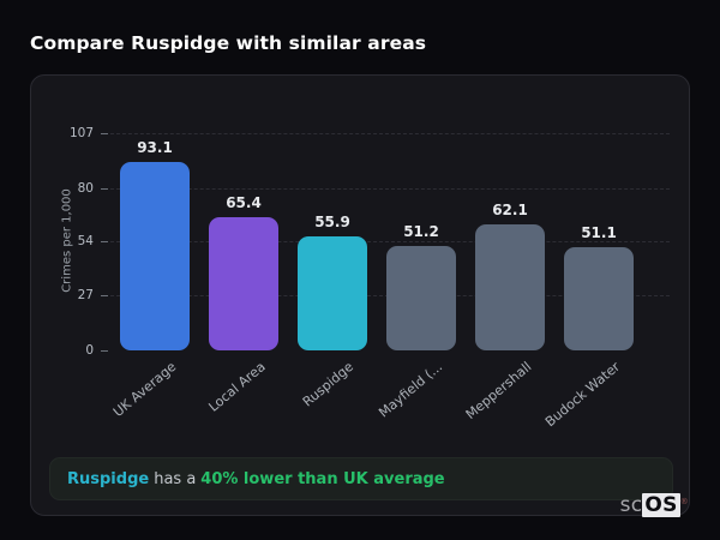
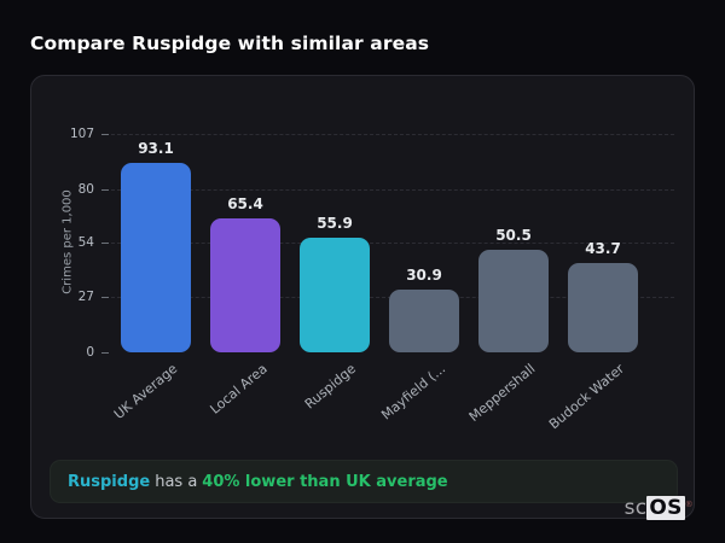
Mayfield (...: 51.2 -> 30.9
Meppershall: 62.1 -> 50.5
Budock Water: 51.1 -> 43.7
